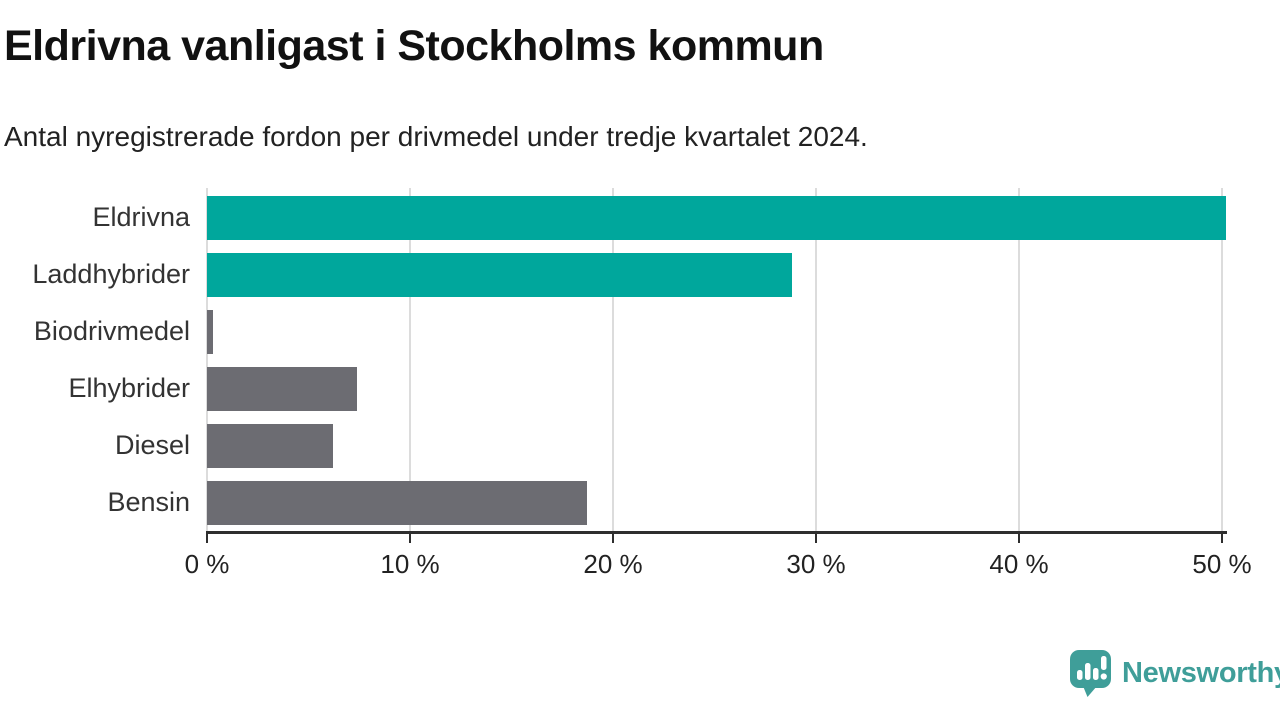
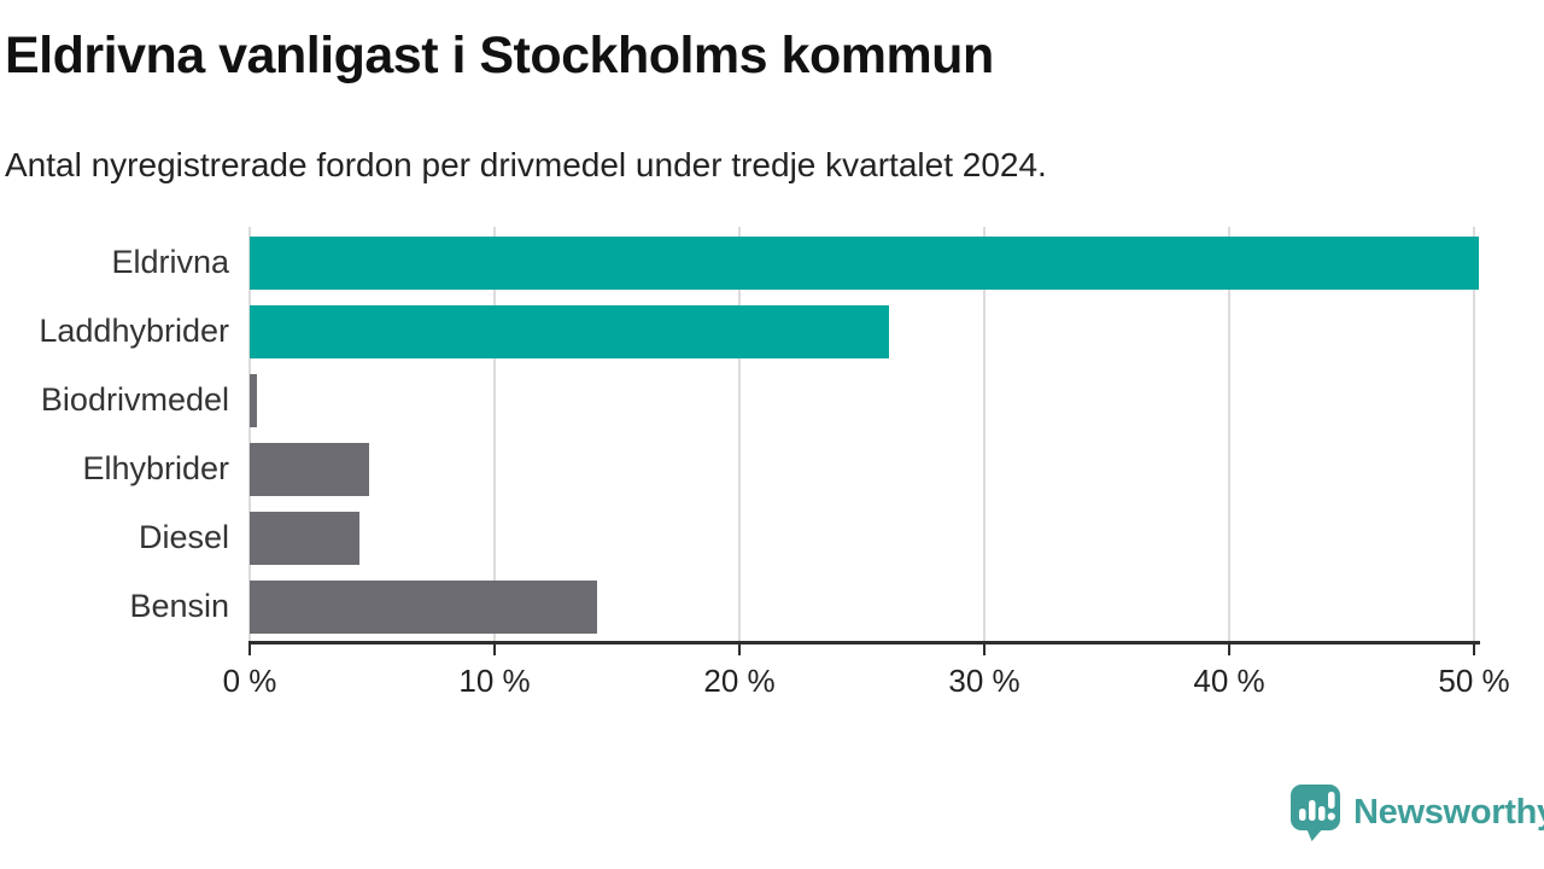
Laddhybrider: 28.8% -> 26.1%
Elhybrider: 7.4% -> 4.9%
Diesel: 6.2% -> 4.5%
Bensin: 18.7% -> 14.2%
